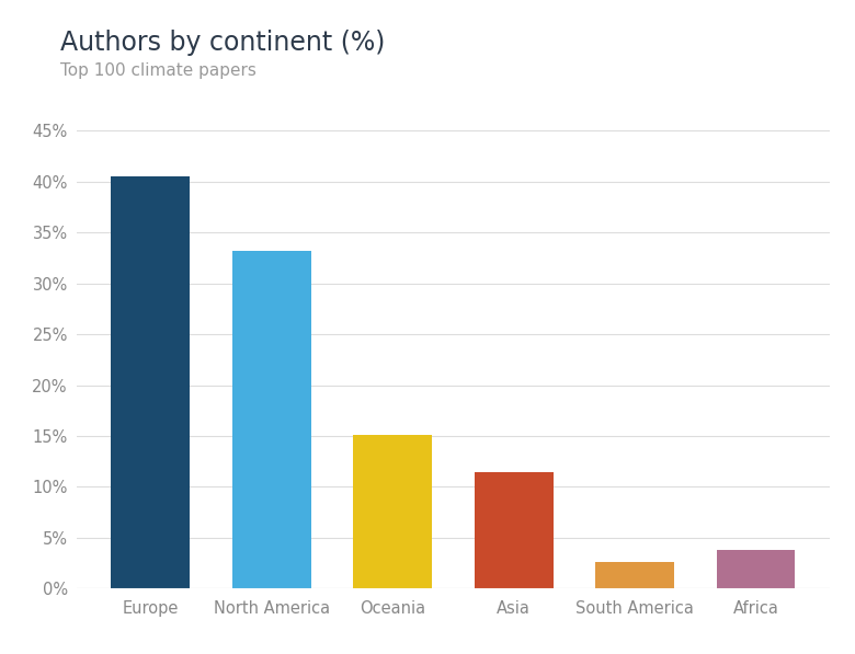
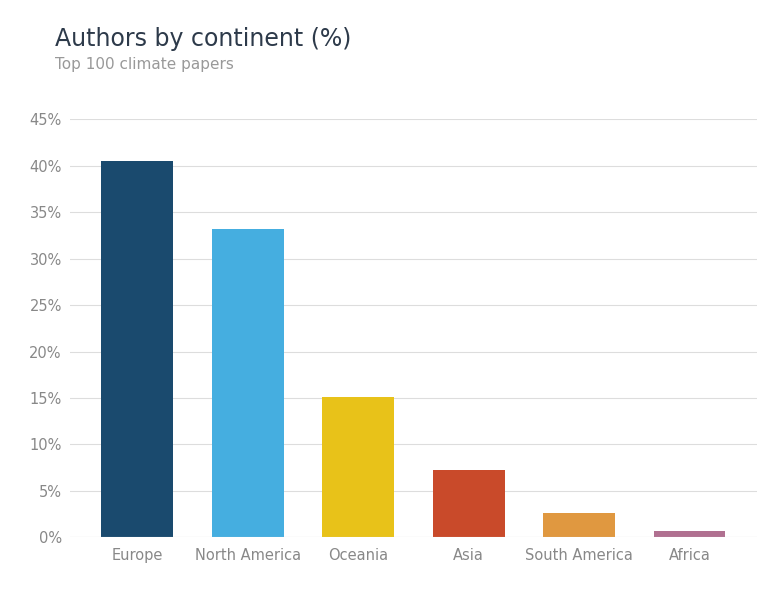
Asia: 11.4% -> 7.3%
Africa: 3.8% -> 0.7%
